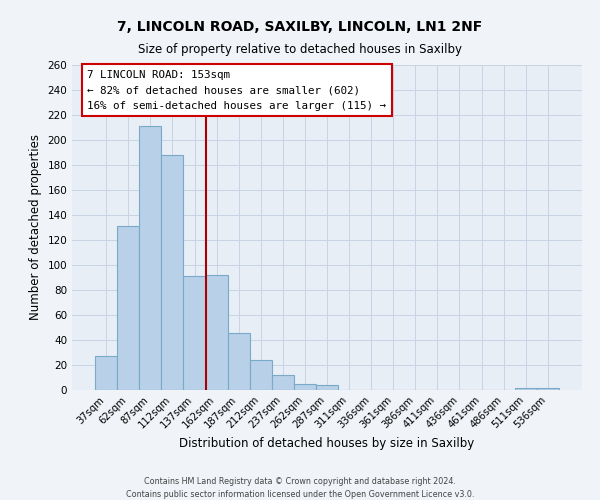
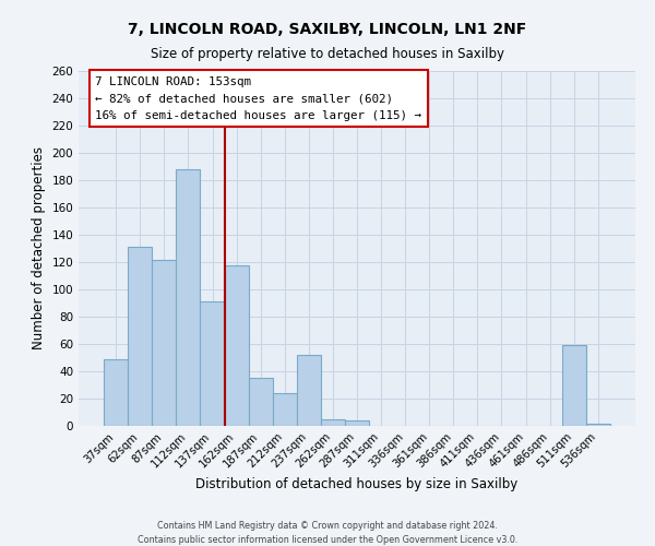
37sqm: 27 -> 49
87sqm: 211 -> 122
162sqm: 92 -> 118
187sqm: 46 -> 35
237sqm: 12 -> 52
511sqm: 2 -> 59
